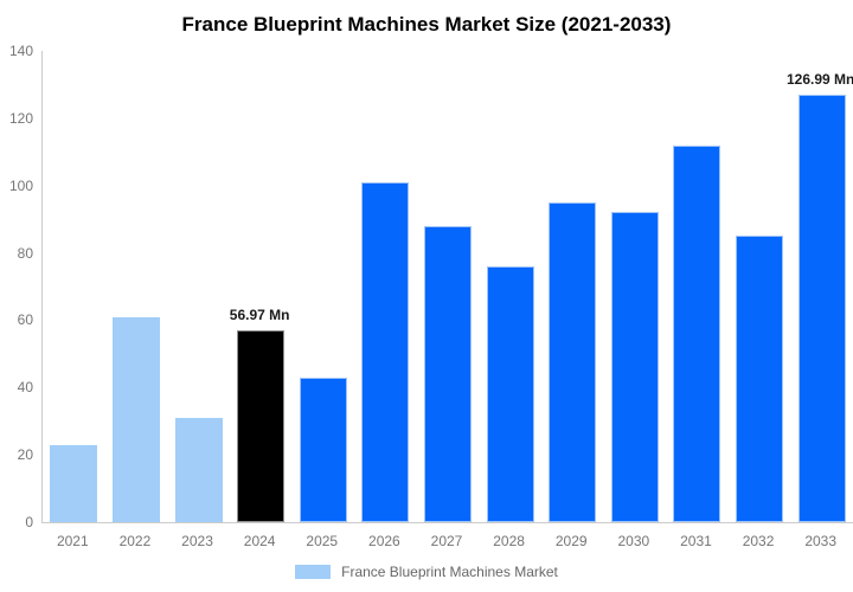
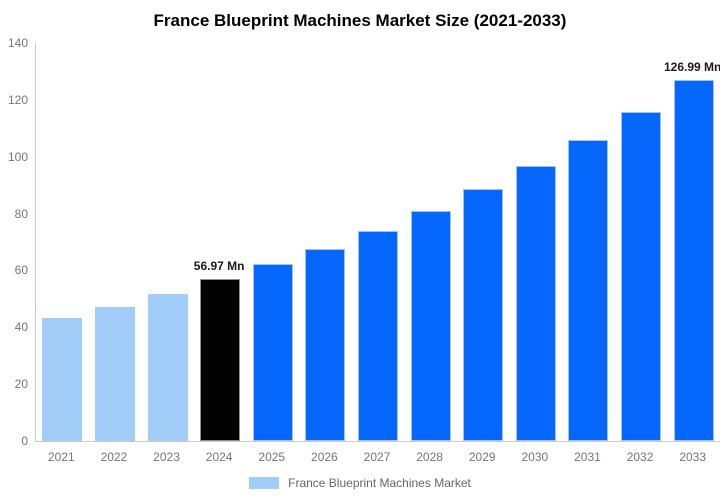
2021: 23 -> 43
2022: 61 -> 47
2023: 31 -> 52
2025: 43 -> 62
2026: 101 -> 68
2027: 88 -> 74
2028: 76 -> 81
2029: 95 -> 89
2030: 92 -> 97
2031: 112 -> 106
2032: 85 -> 116
